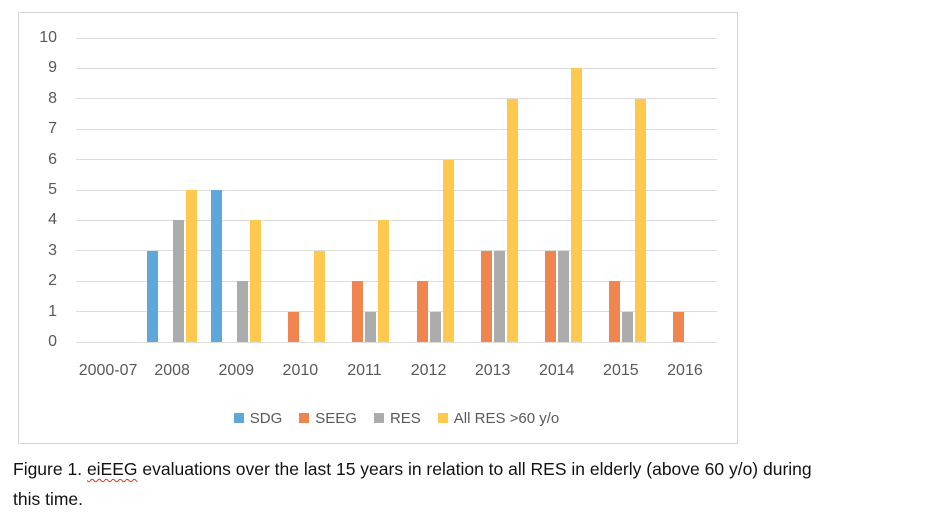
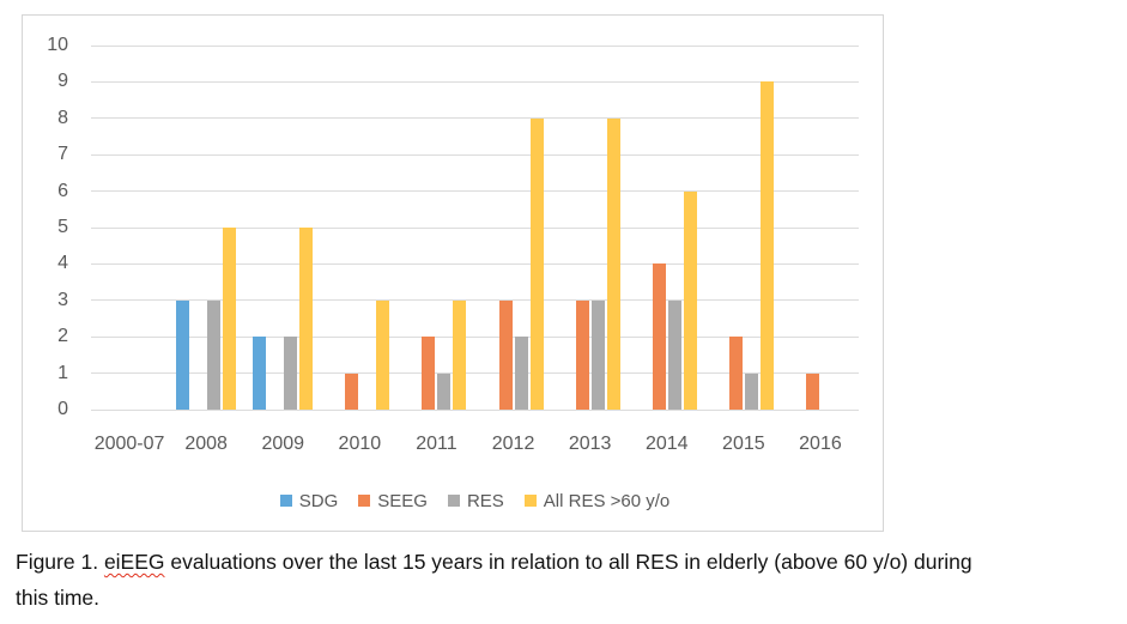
RES/2008: 4 -> 3
SDG/2009: 5 -> 2
All RES >60 y/o/2009: 4 -> 5
All RES >60 y/o/2011: 4 -> 3
SEEG/2012: 2 -> 3
RES/2012: 1 -> 2
All RES >60 y/o/2012: 6 -> 8
SEEG/2014: 3 -> 4
All RES >60 y/o/2014: 9 -> 6
All RES >60 y/o/2015: 8 -> 9
